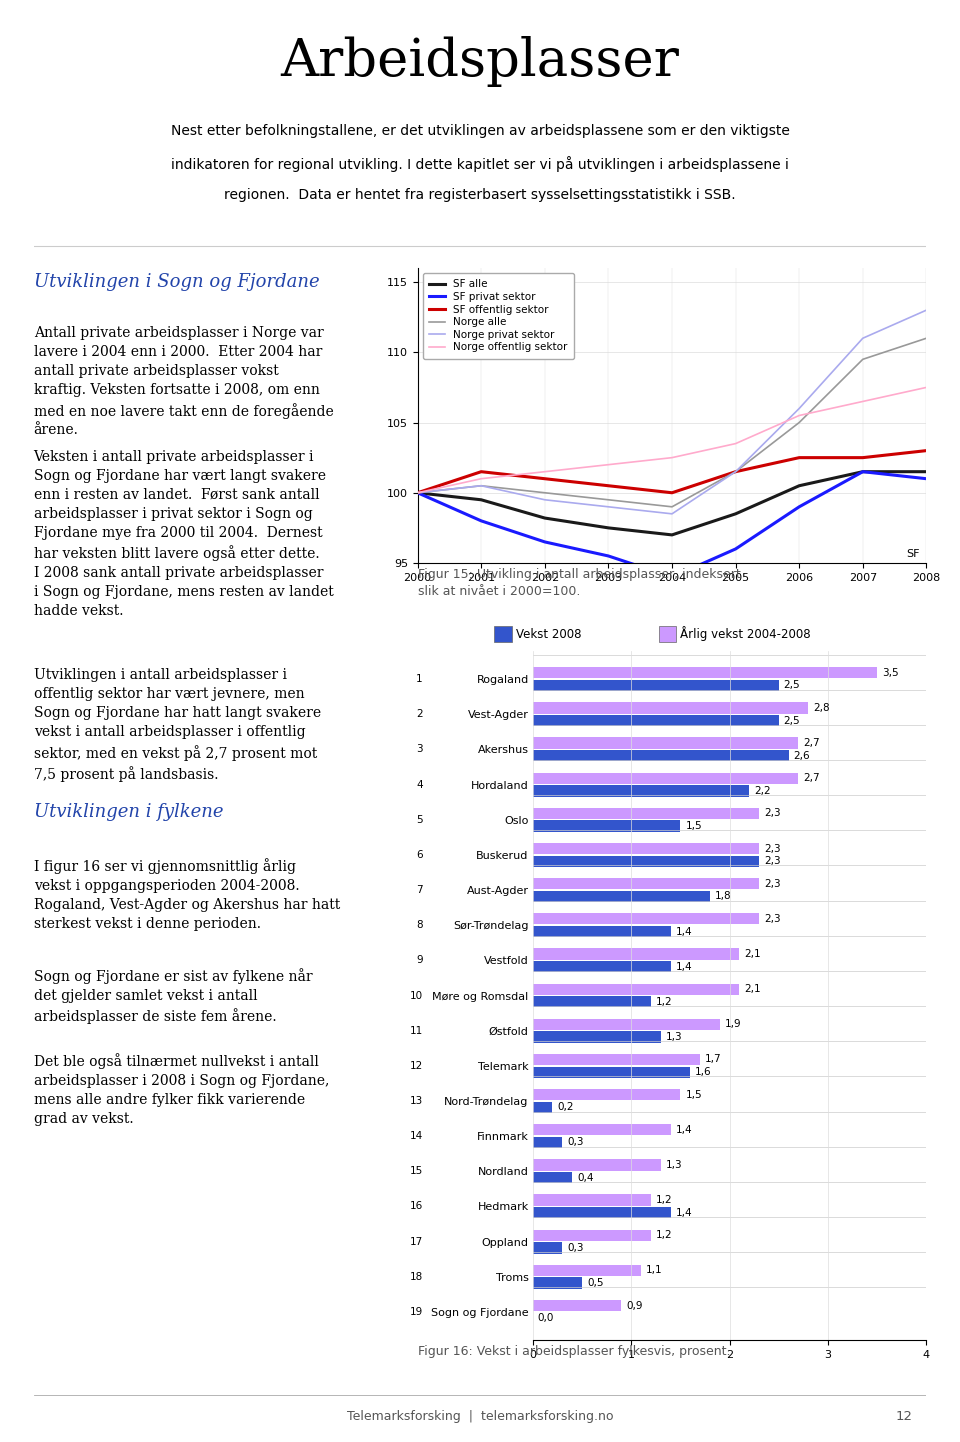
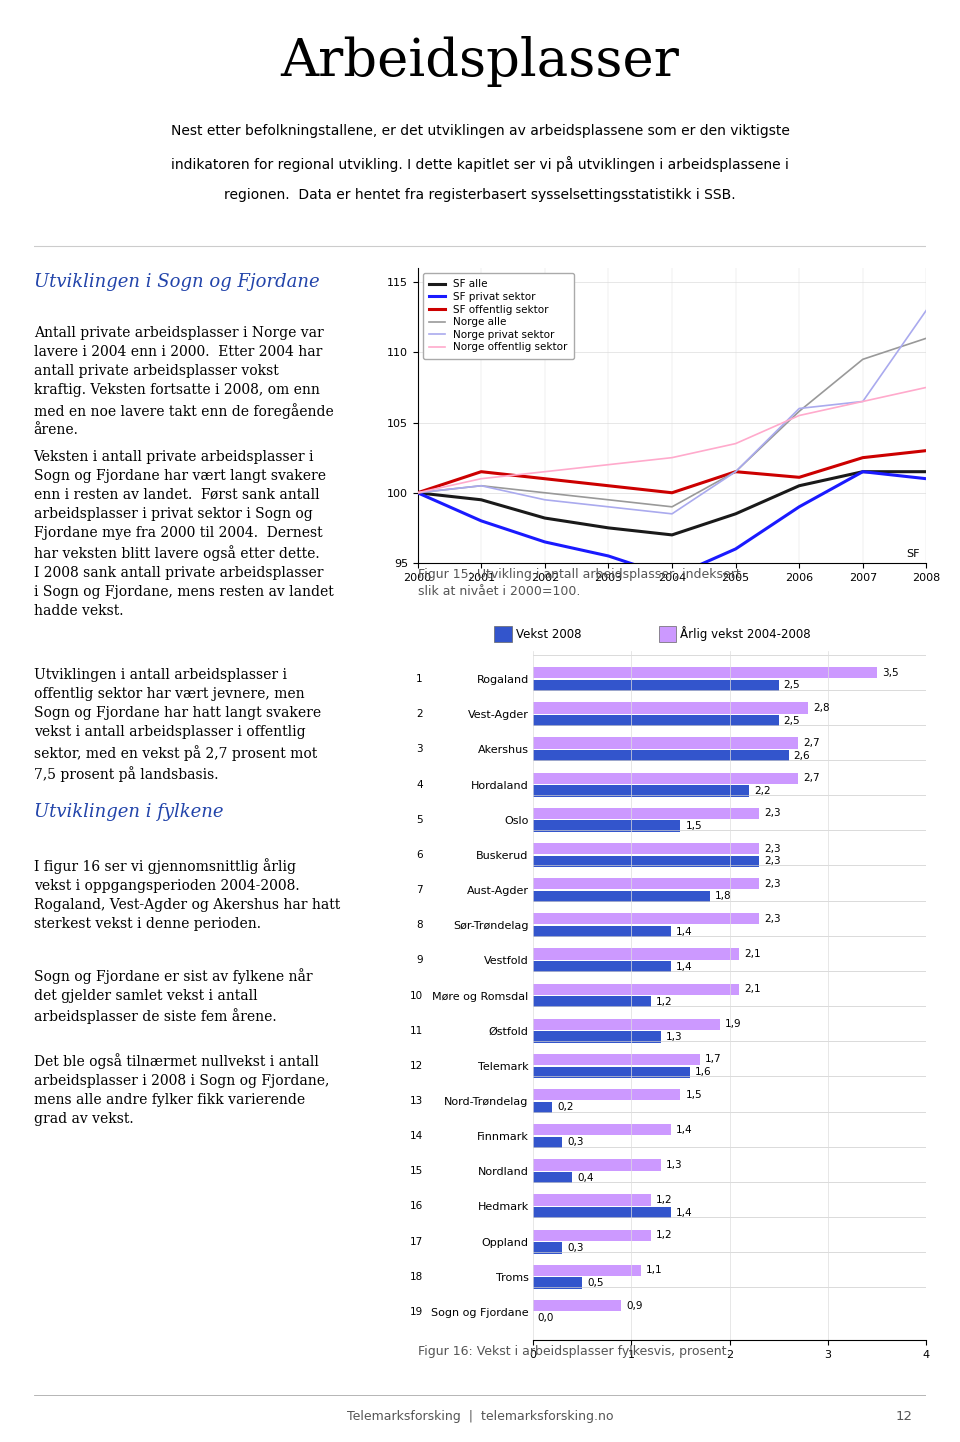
SF offentlig sektor/2006: 102.5 -> 101.1
Norge alle/2006: 105.0 -> 105.8
Norge privat sektor/2007: 111.0 -> 106.5
